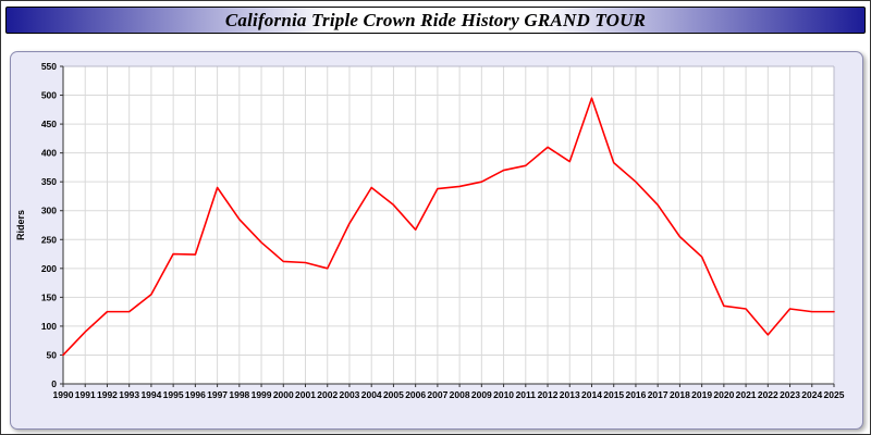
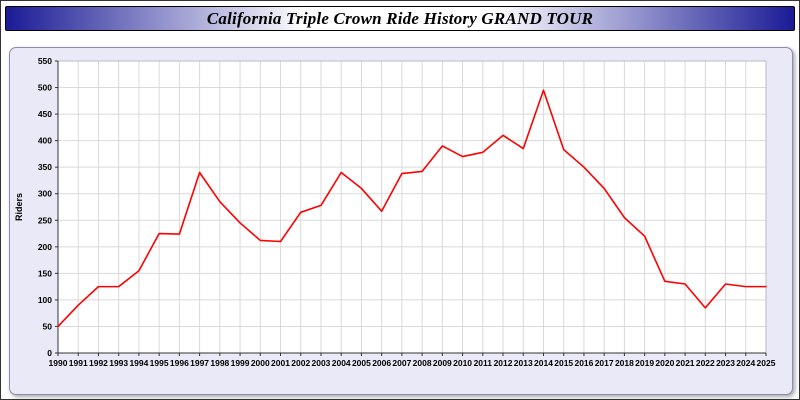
2002: 200 -> 260
2009: 350 -> 390
